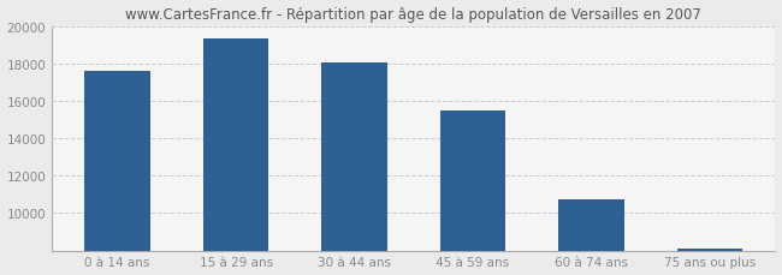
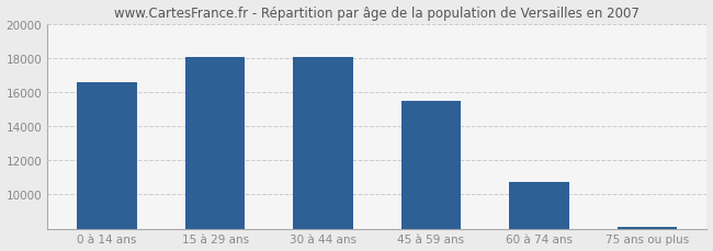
0 à 14 ans: 17600 -> 16600
15 à 29 ans: 19300 -> 18000
